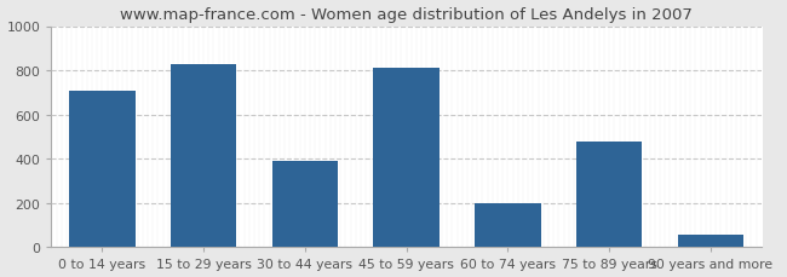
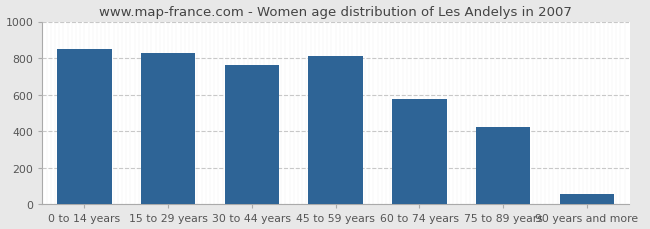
0 to 14 years: 710 -> 850
30 to 44 years: 390 -> 760
60 to 74 years: 200 -> 580
75 to 89 years: 480 -> 420
